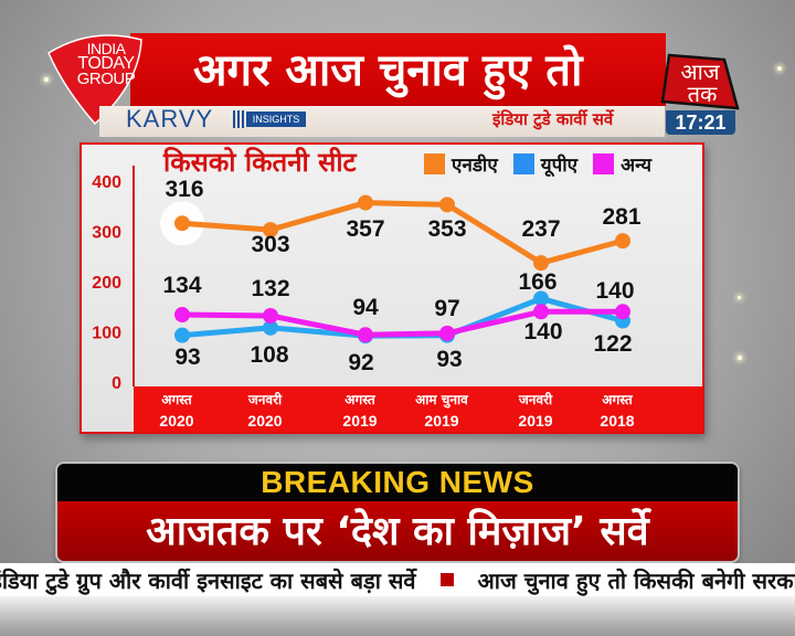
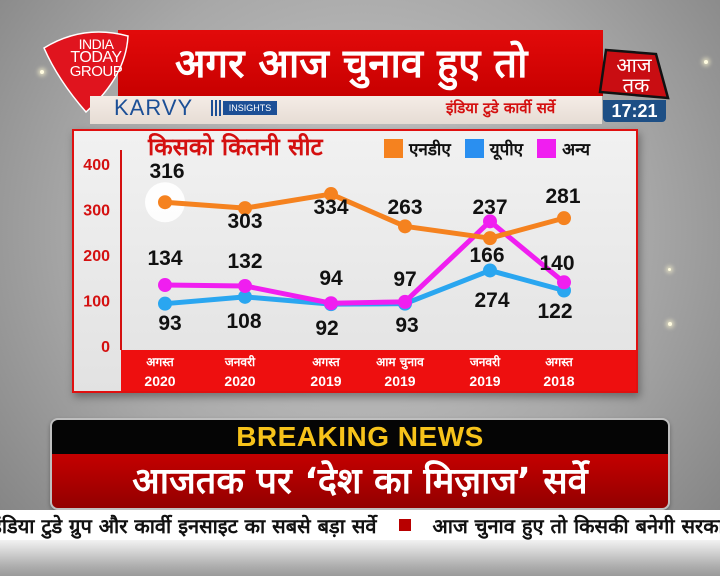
एनडीए/अगस्त 2019: 357 -> 334
एनडीए/आम चुनाव 2019: 353 -> 263
अन्य/जनवरी 2019: 140 -> 274
